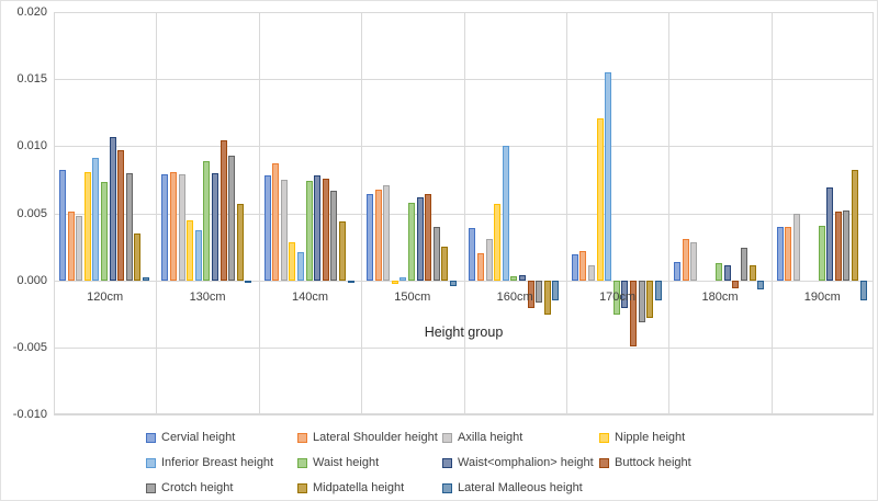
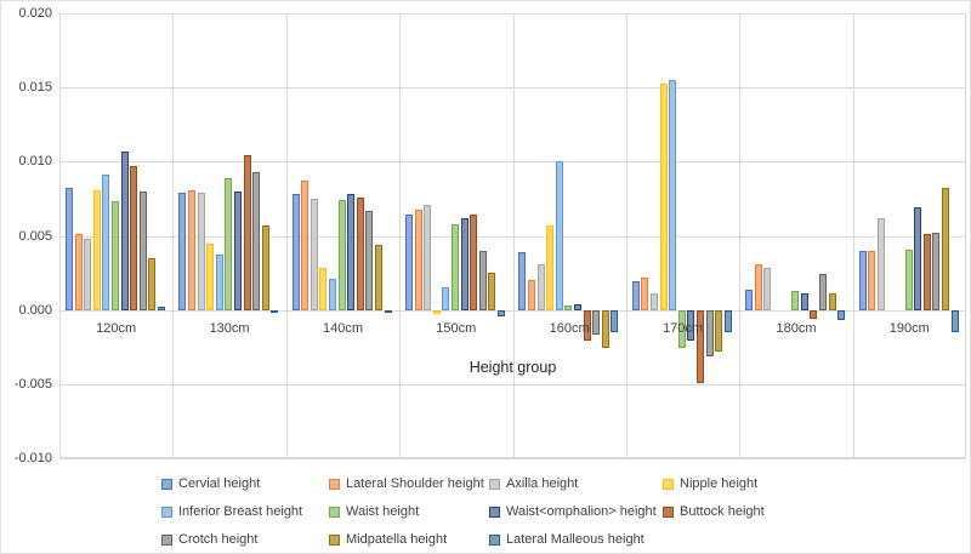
Inferior Breast height/150cm: 0.0002 -> 0.0015
Nipple height/170cm: 0.0121 -> 0.0153
Axilla height/190cm: 0.0050 -> 0.0062
